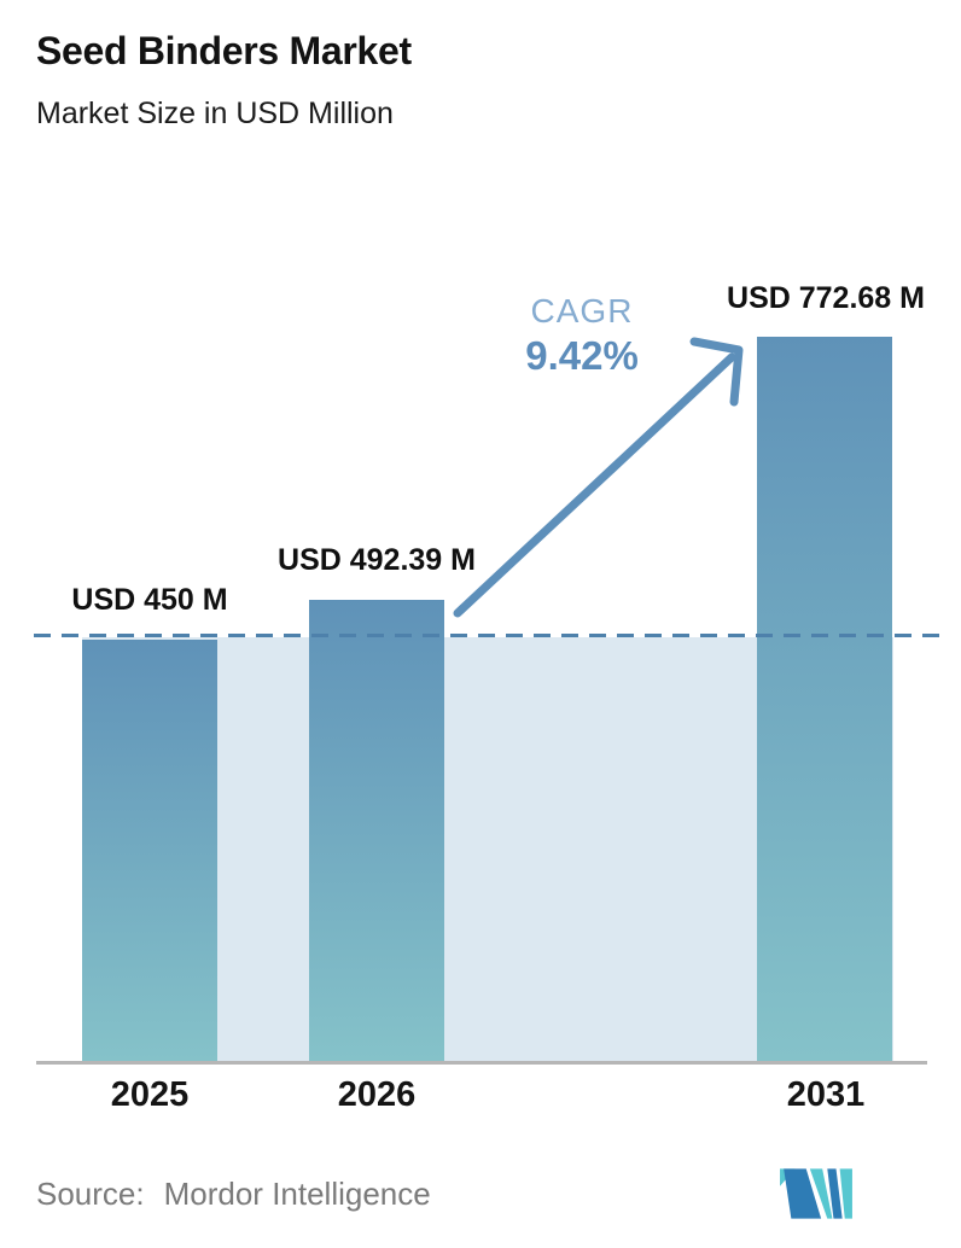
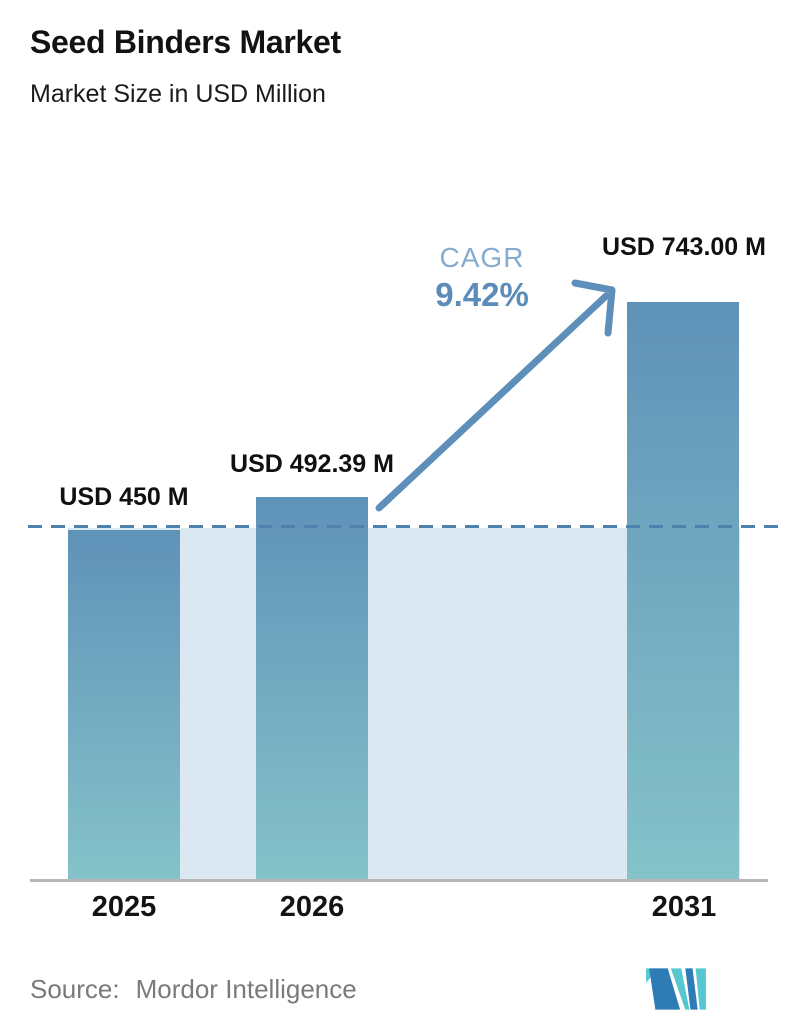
2031: 772.68 -> 743.00
